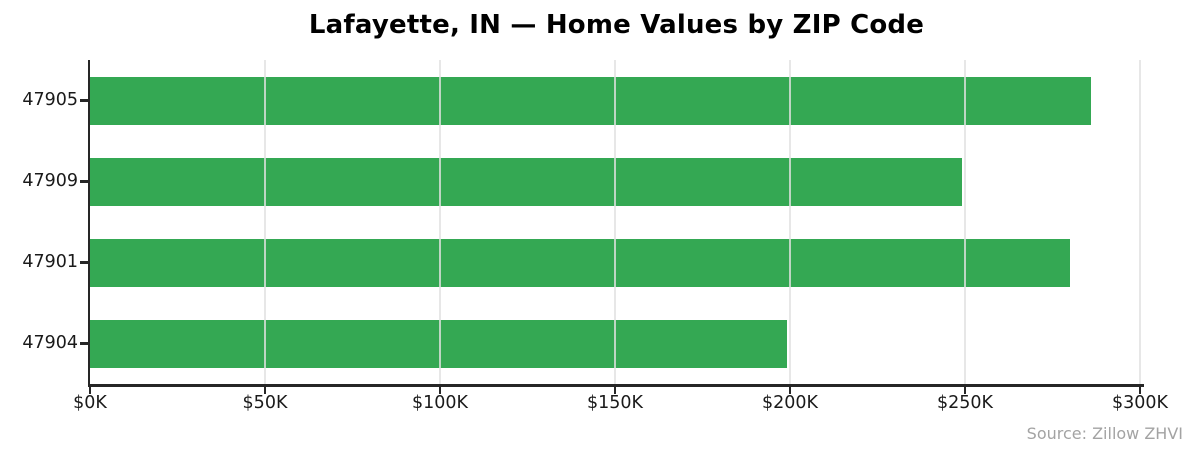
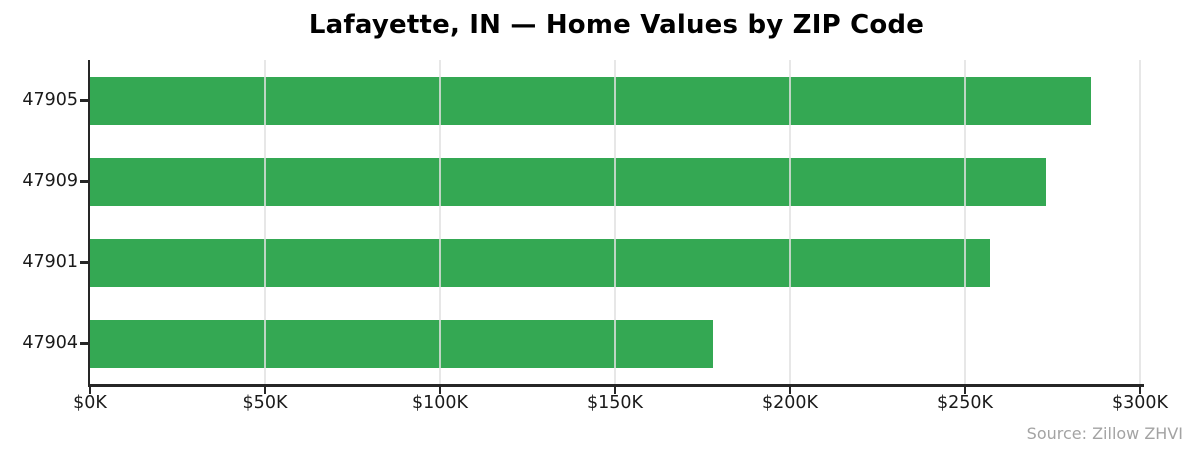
47909: $249K -> $273K
47901: $280K -> $257K
47904: $199K -> $178K
